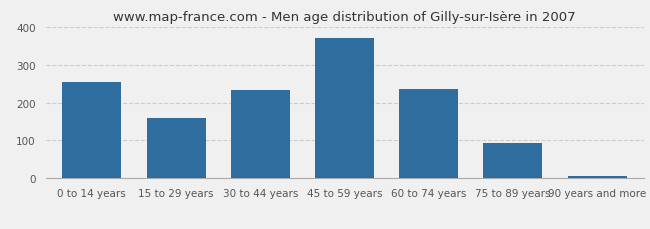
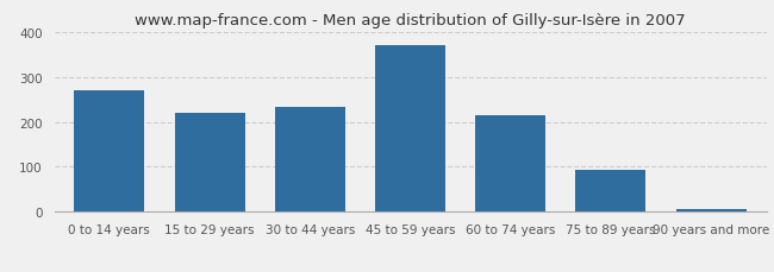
0 to 14 years: 255 -> 270
15 to 29 years: 160 -> 220
60 to 74 years: 235 -> 214
